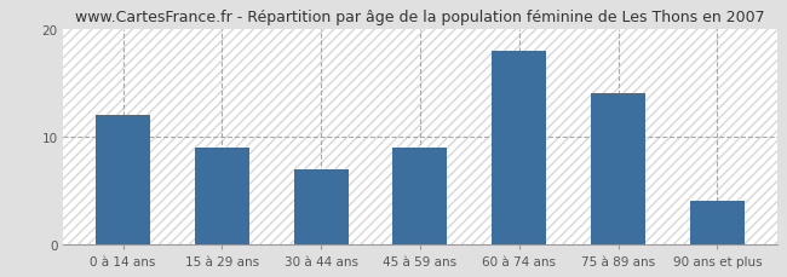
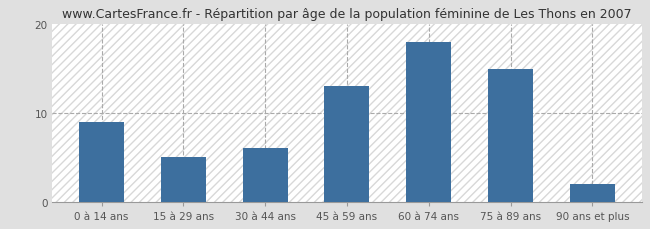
0 à 14 ans: 12 -> 9
15 à 29 ans: 9 -> 5
30 à 44 ans: 7 -> 6
45 à 59 ans: 9 -> 13
75 à 89 ans: 14 -> 15
90 ans et plus: 4 -> 2
